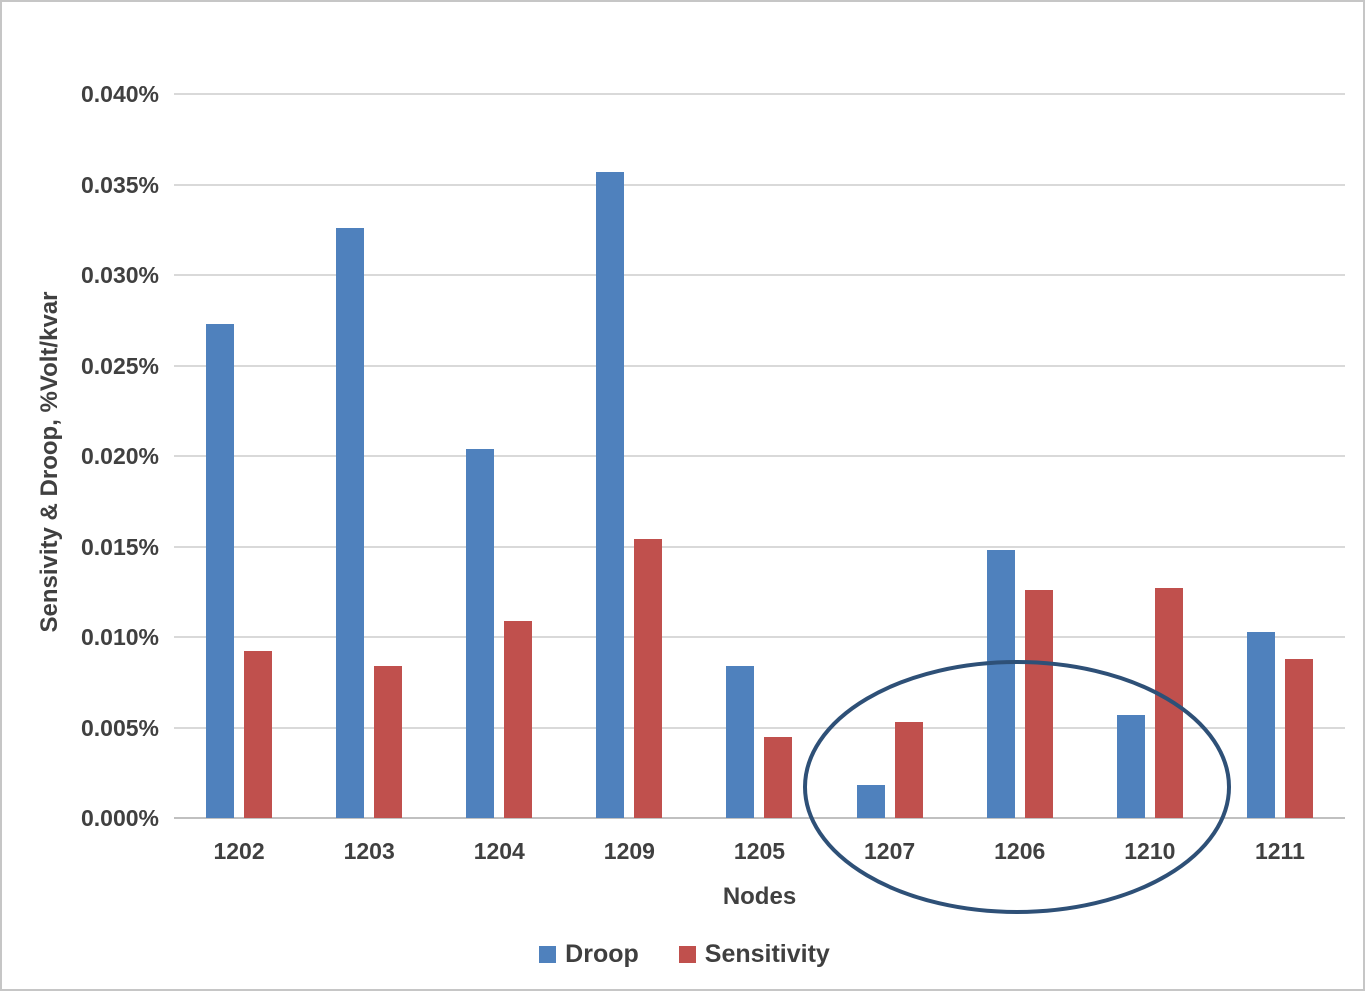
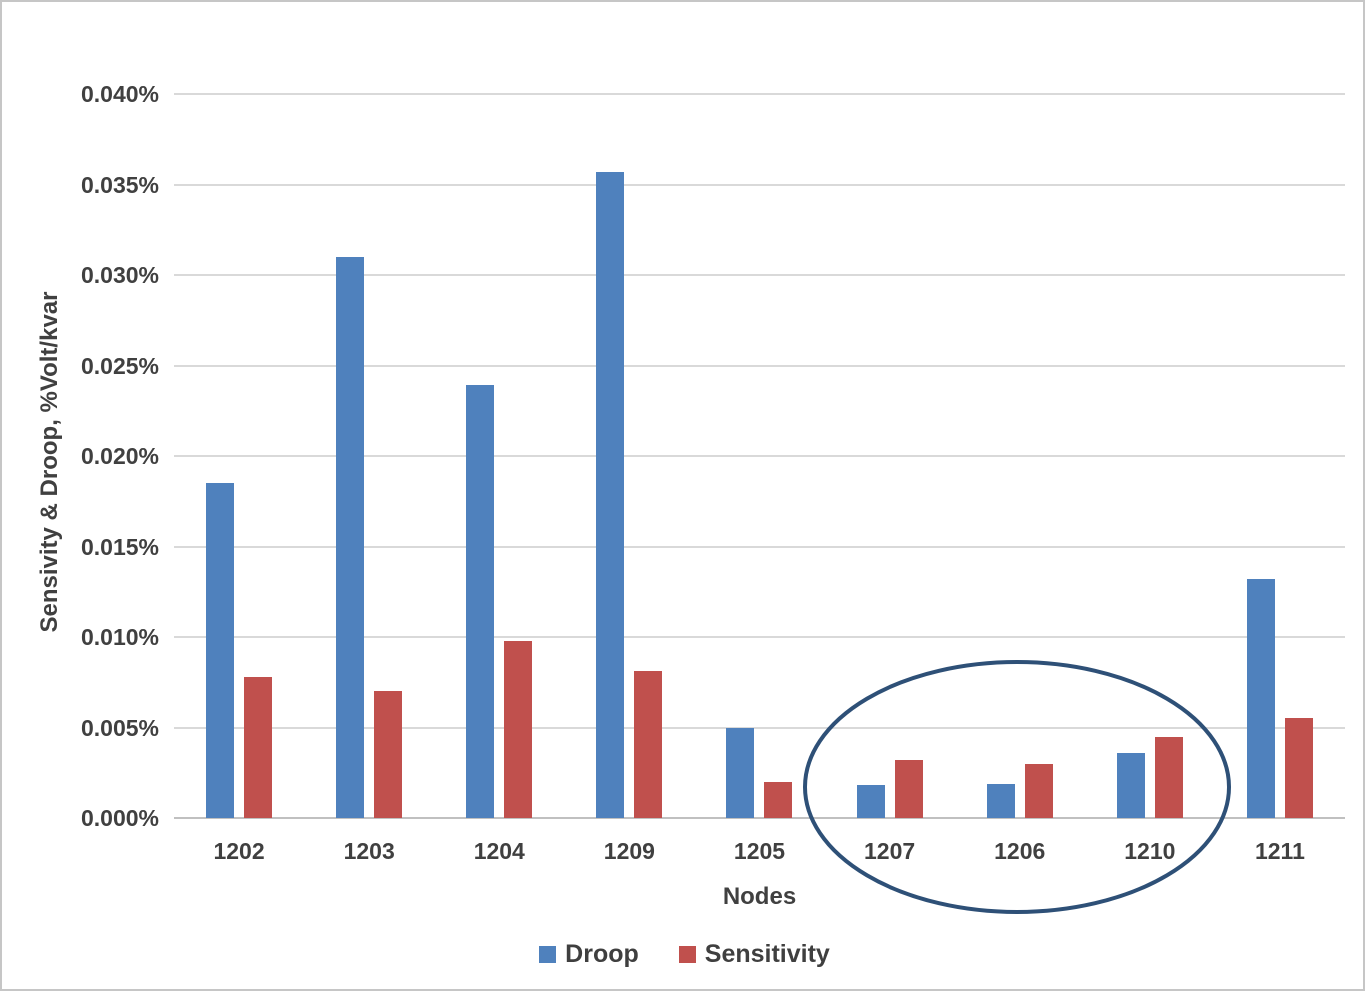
Droop/1202: 0.0273% -> 0.0185%
Sensitivity/1202: 0.0092% -> 0.0078%
Droop/1203: 0.0326% -> 0.0310%
Sensitivity/1203: 0.0084% -> 0.0070%
Droop/1204: 0.0204% -> 0.0239%
Sensitivity/1204: 0.0109% -> 0.0098%
Sensitivity/1209: 0.0154% -> 0.0081%
Droop/1205: 0.0084% -> 0.0050%
Sensitivity/1205: 0.0045% -> 0.0020%
Sensitivity/1207: 0.0053% -> 0.0032%
Droop/1206: 0.0148% -> 0.0019%
Sensitivity/1206: 0.0126% -> 0.0030%
Droop/1210: 0.0057% -> 0.0036%
Sensitivity/1210: 0.0127% -> 0.0045%
Droop/1211: 0.0103% -> 0.0132%
Sensitivity/1211: 0.0088% -> 0.0055%
